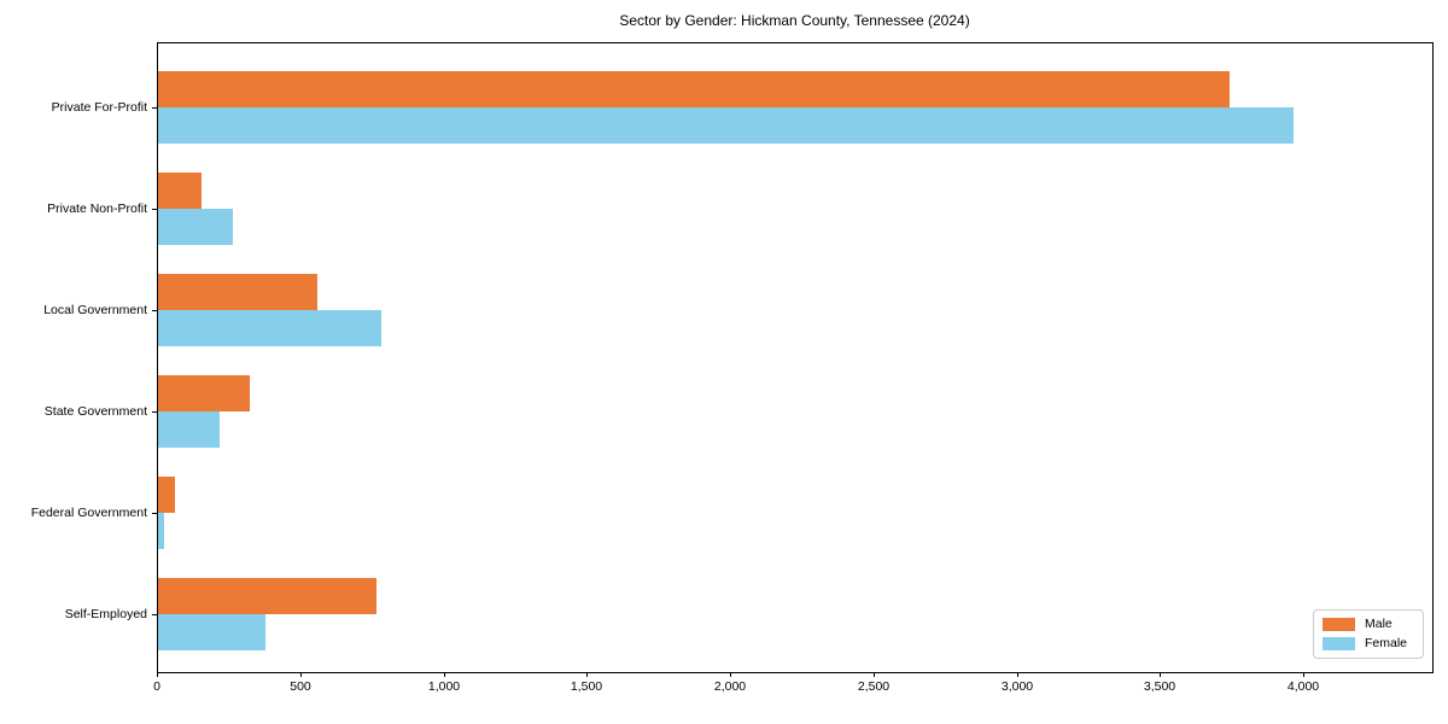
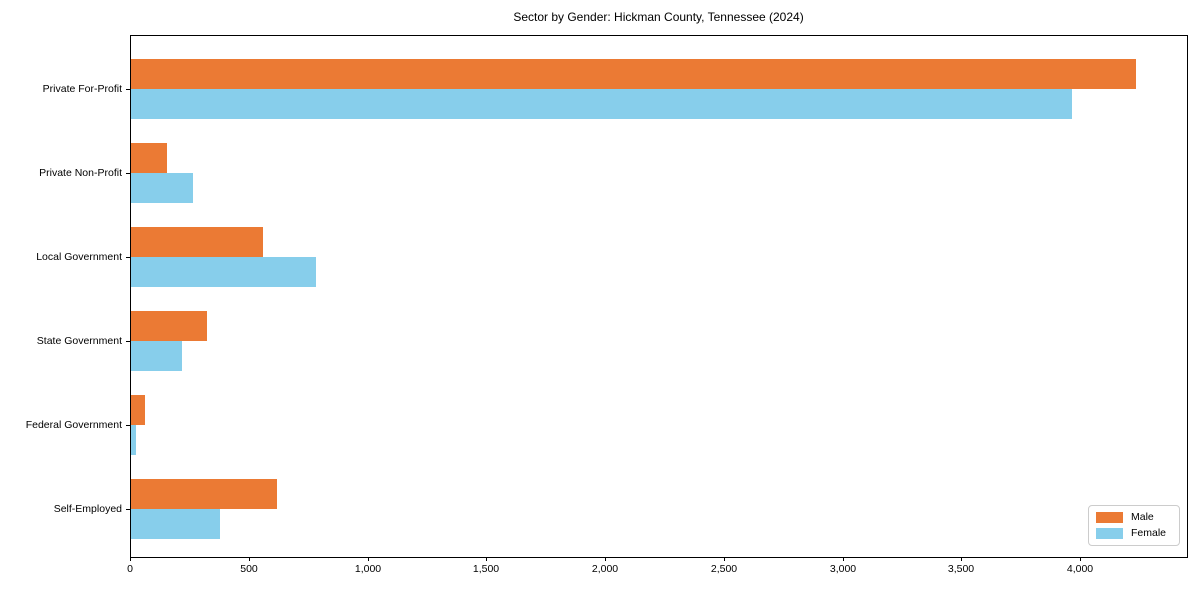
Male/Private For-Profit: 3740 -> 4230
Male/Self-Employed: 760 -> 620
